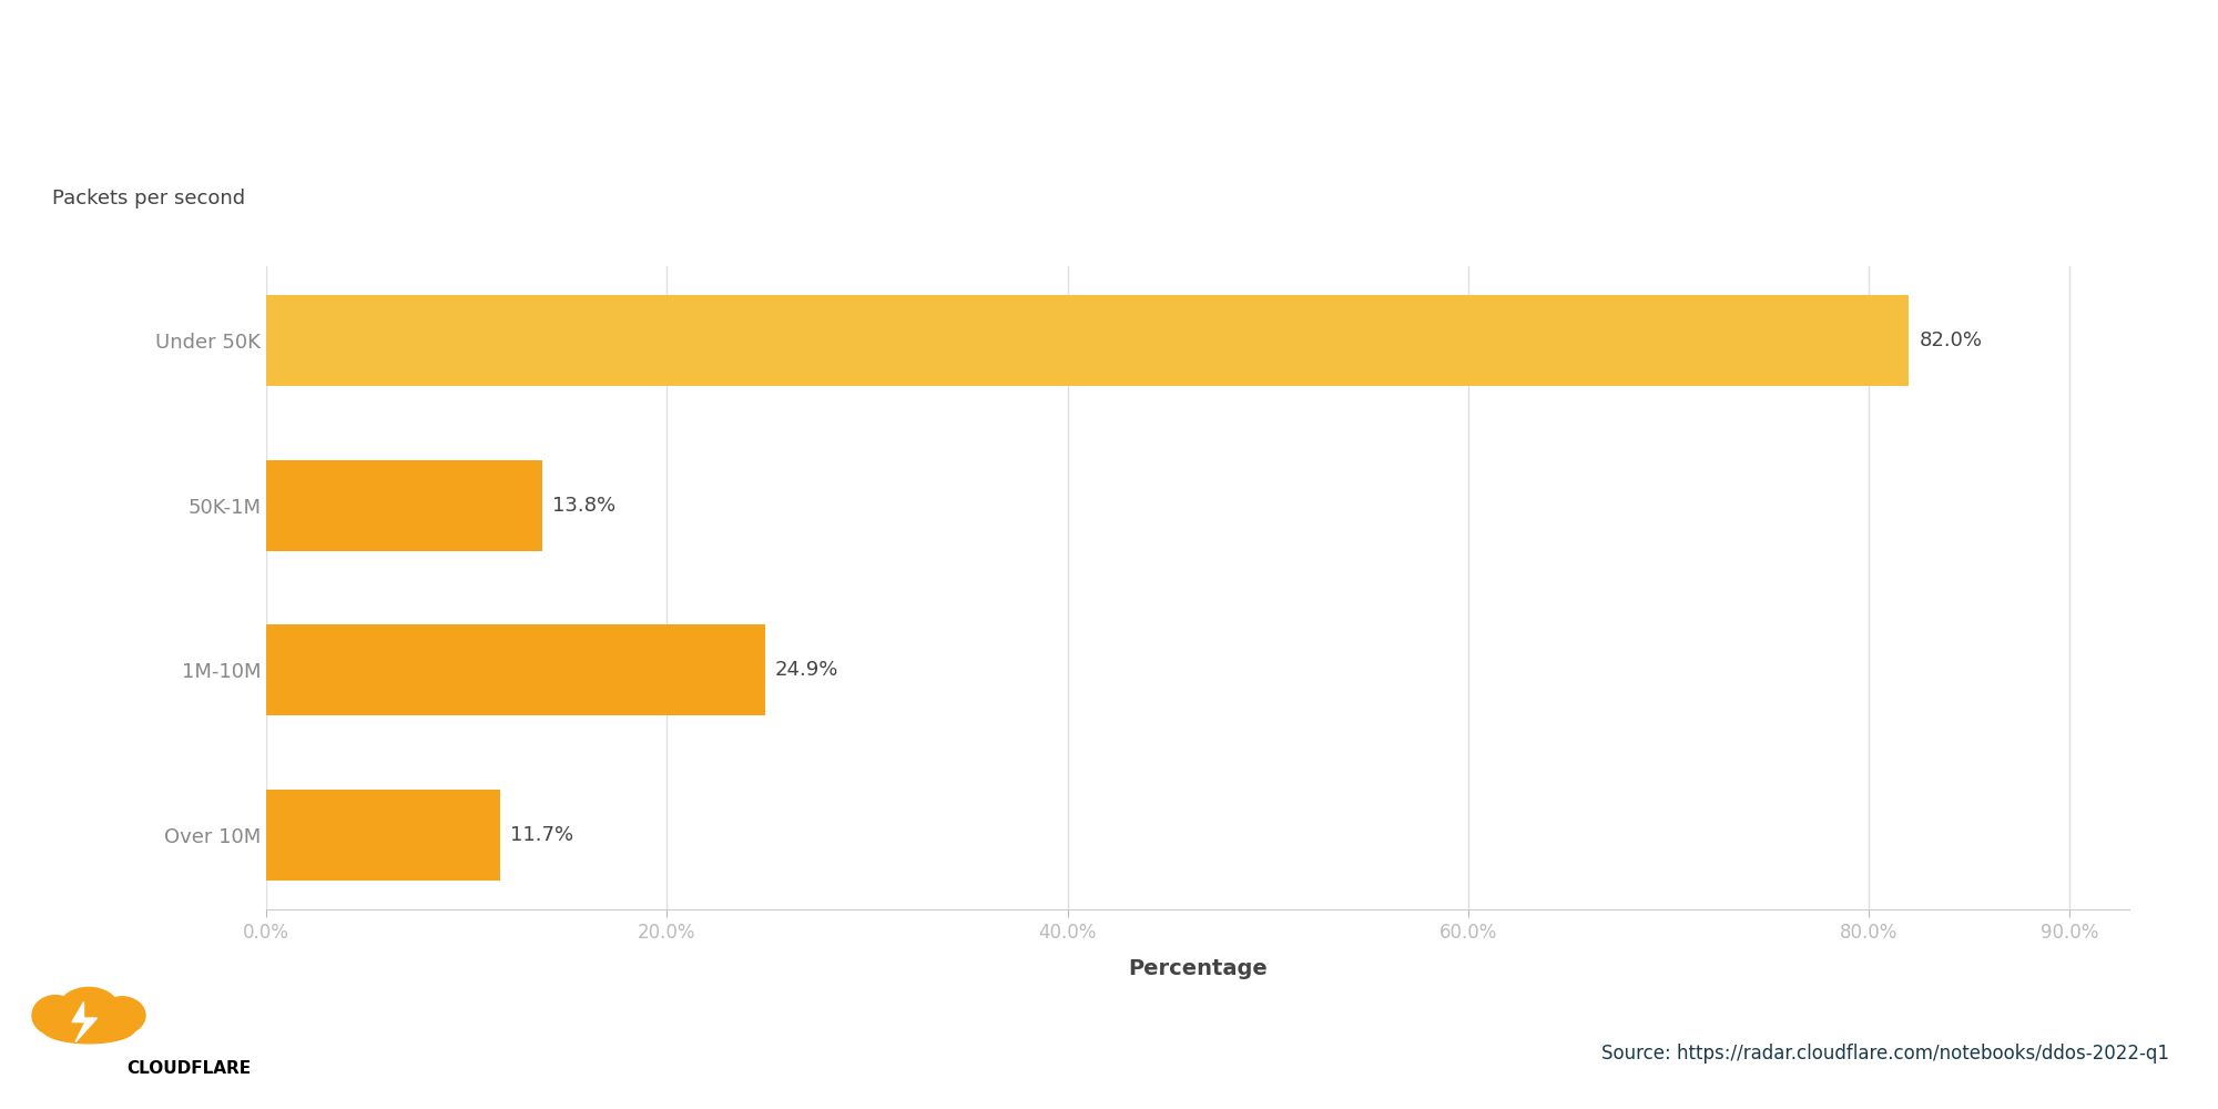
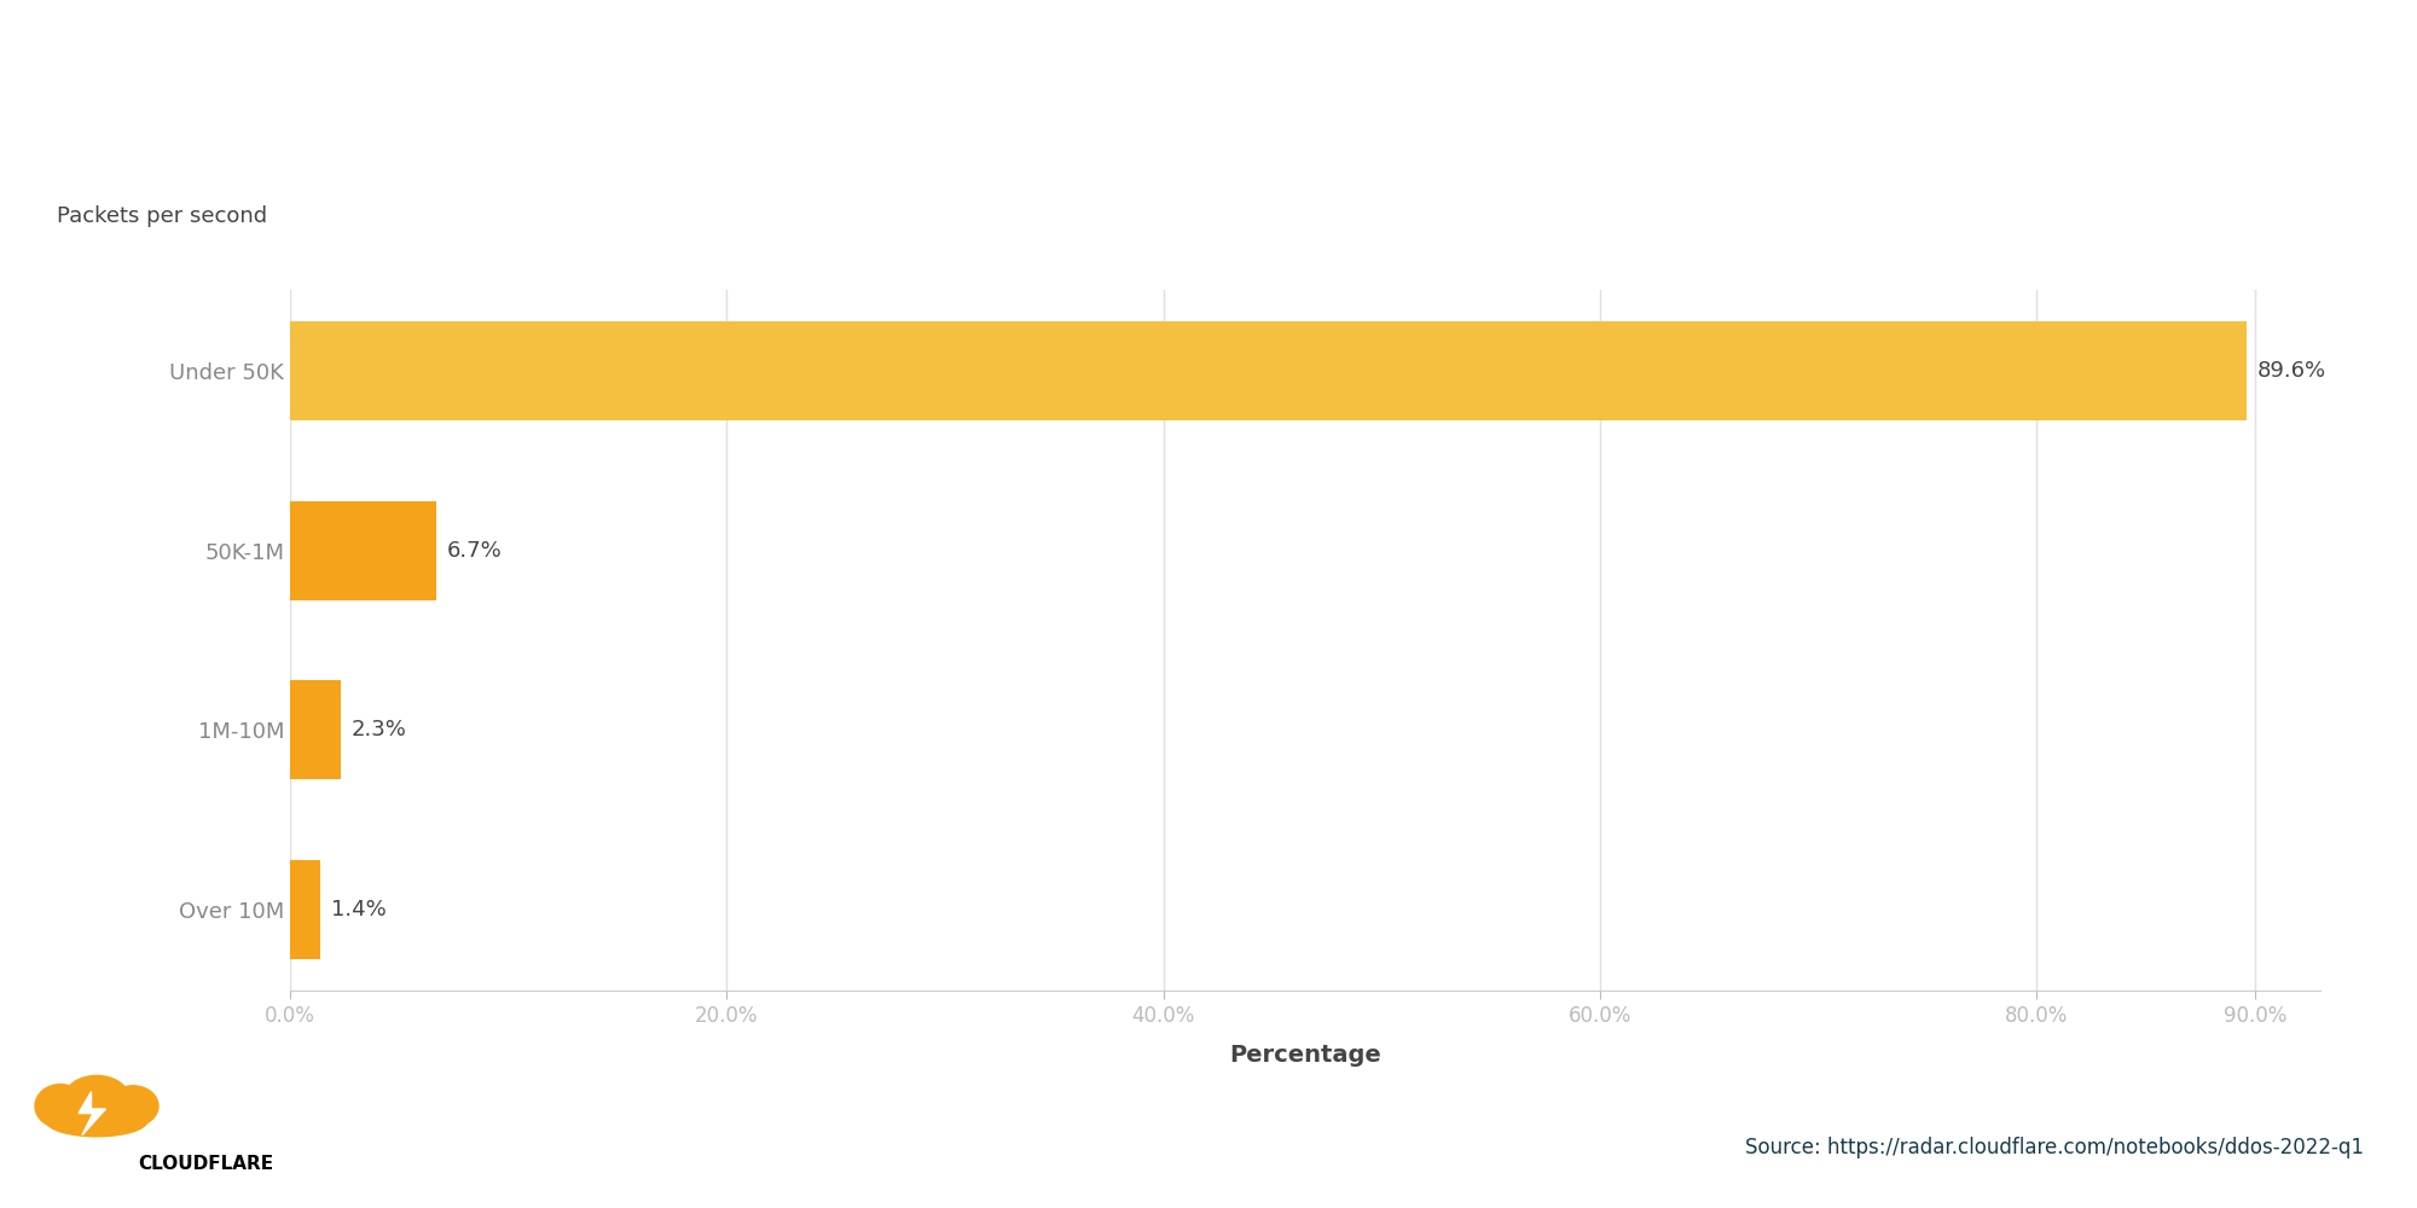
Under 50K: 82.0% -> 89.6%
50K-1M: 13.8% -> 6.7%
1M-10M: 24.9% -> 2.3%
Over 10M: 11.7% -> 1.4%
